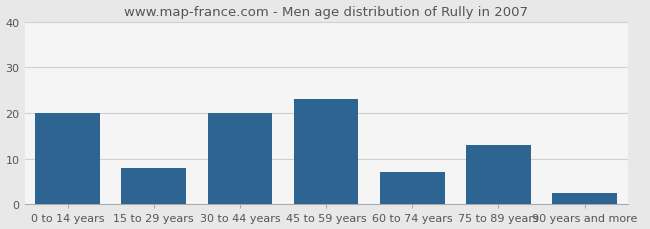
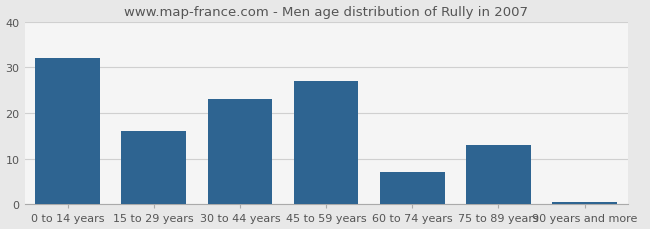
0 to 14 years: 20.0 -> 32.0
15 to 29 years: 8.0 -> 16.0
30 to 44 years: 20.0 -> 23.0
45 to 59 years: 23.0 -> 27.0
90 years and more: 2.5 -> 0.5
